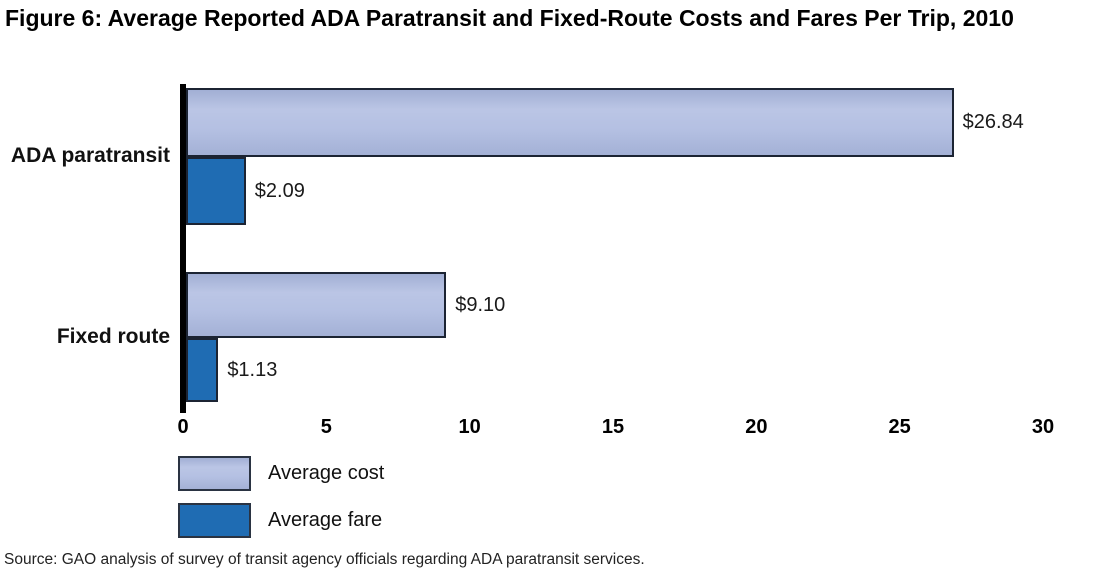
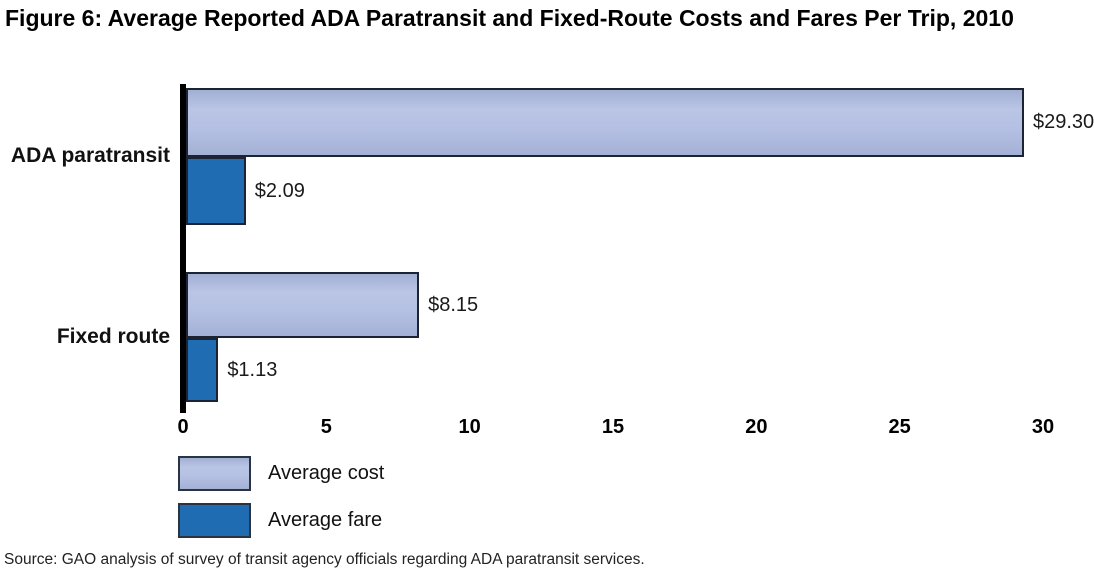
Average cost/ADA paratransit: $26.84 -> $29.30
Average cost/Fixed route: $9.10 -> $8.15
